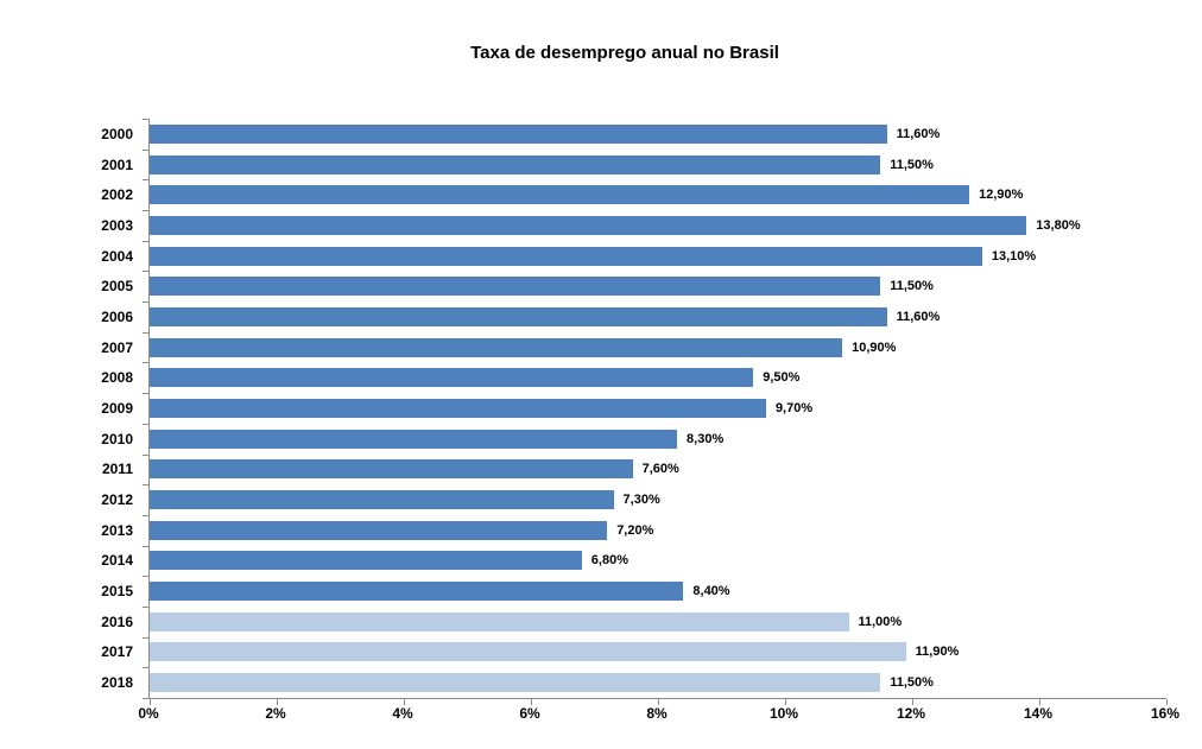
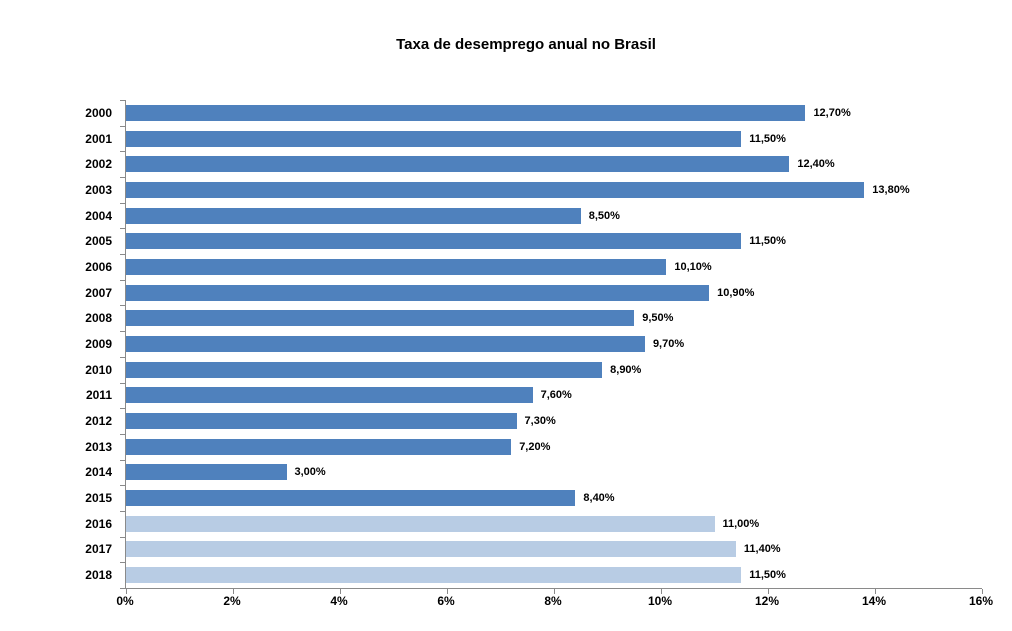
2000: 11,60% -> 12,70%
2002: 12,90% -> 12,40%
2004: 13,10% -> 8,50%
2006: 11,60% -> 10,10%
2010: 8,30% -> 8,90%
2014: 6,80% -> 3,00%
2017: 11,90% -> 11,40%
